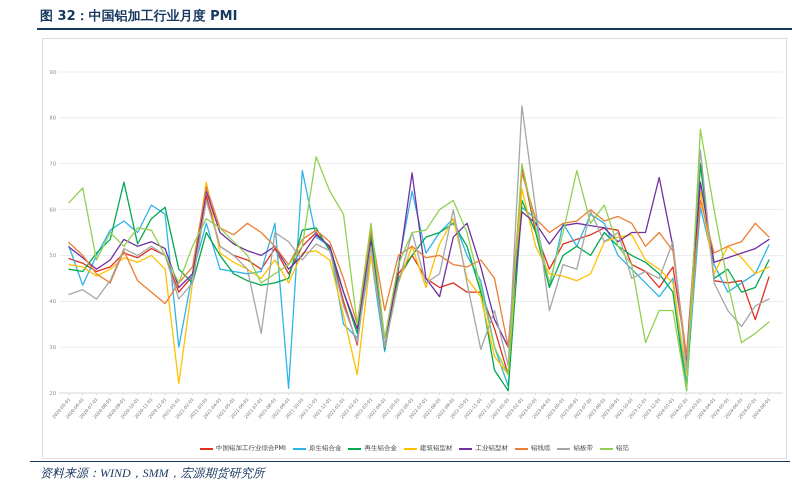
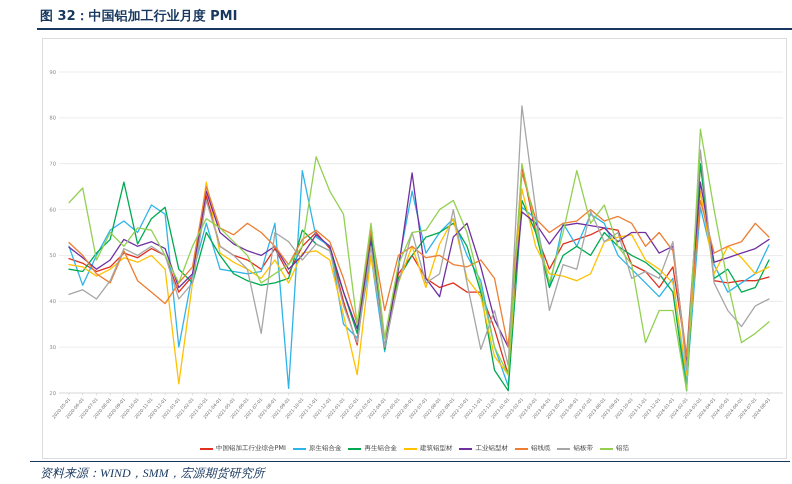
再生铝合金/2021-11-01: 56 -> 52
工业铝型材/2023-12-01: 67 -> 50
中国铝加工行业综合PMI/2024-07-01: 36 -> 44
